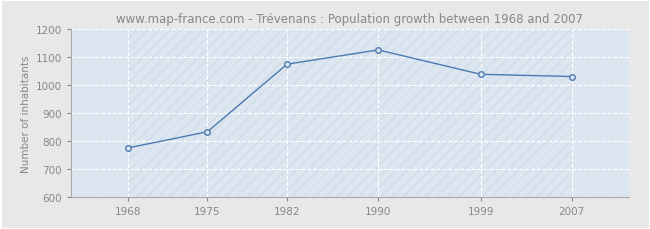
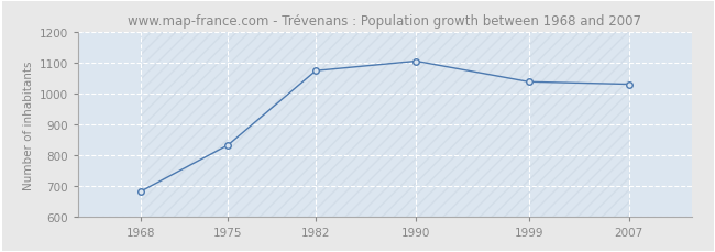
1968: 775 -> 682
1990: 1125 -> 1105
